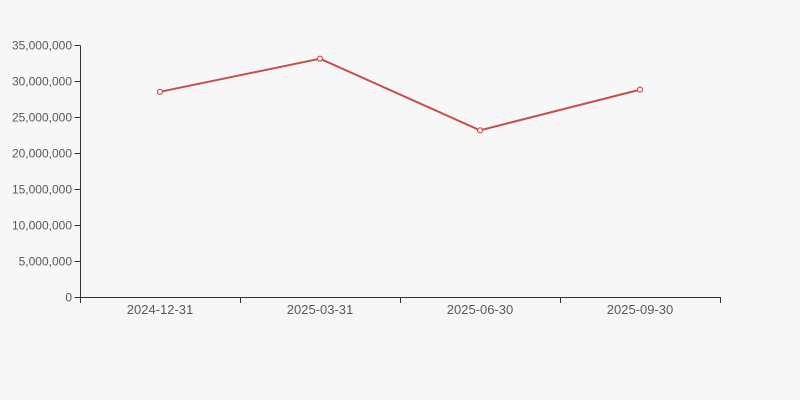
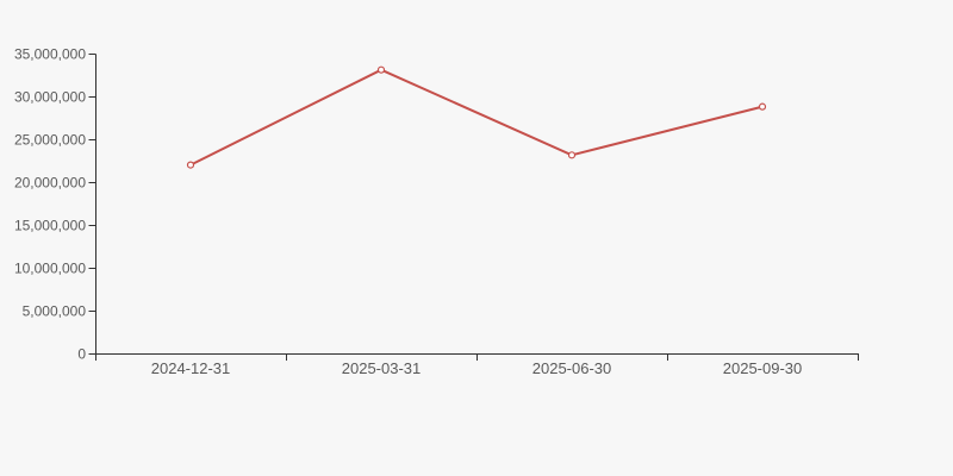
2024-12-31: 28000000 -> 22000000
